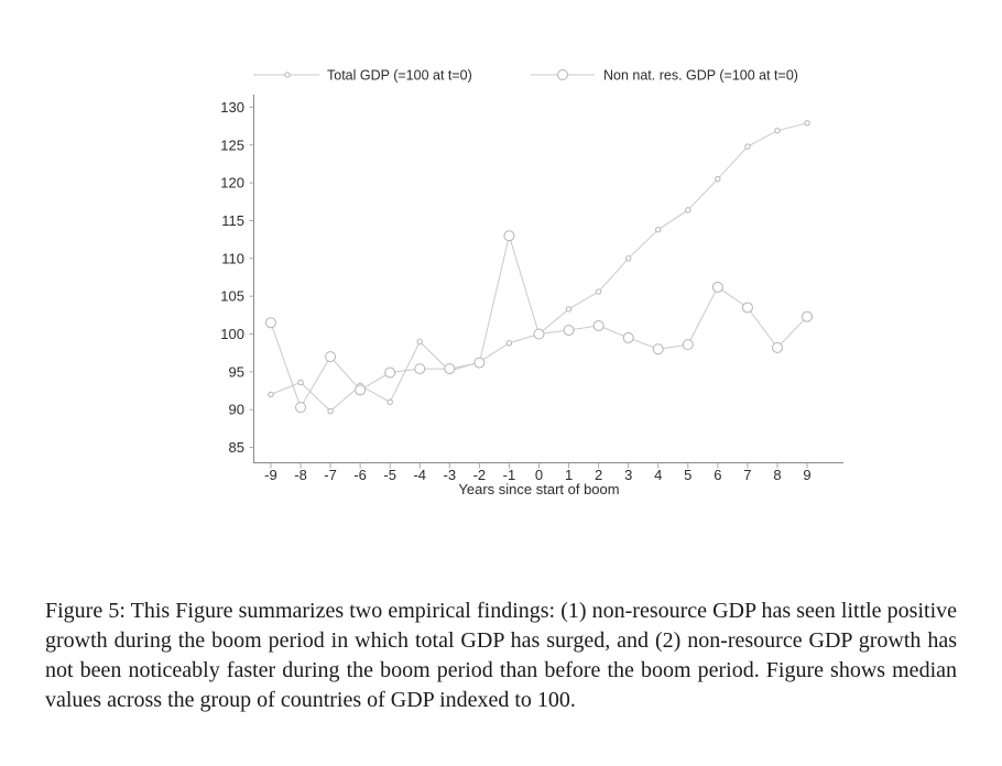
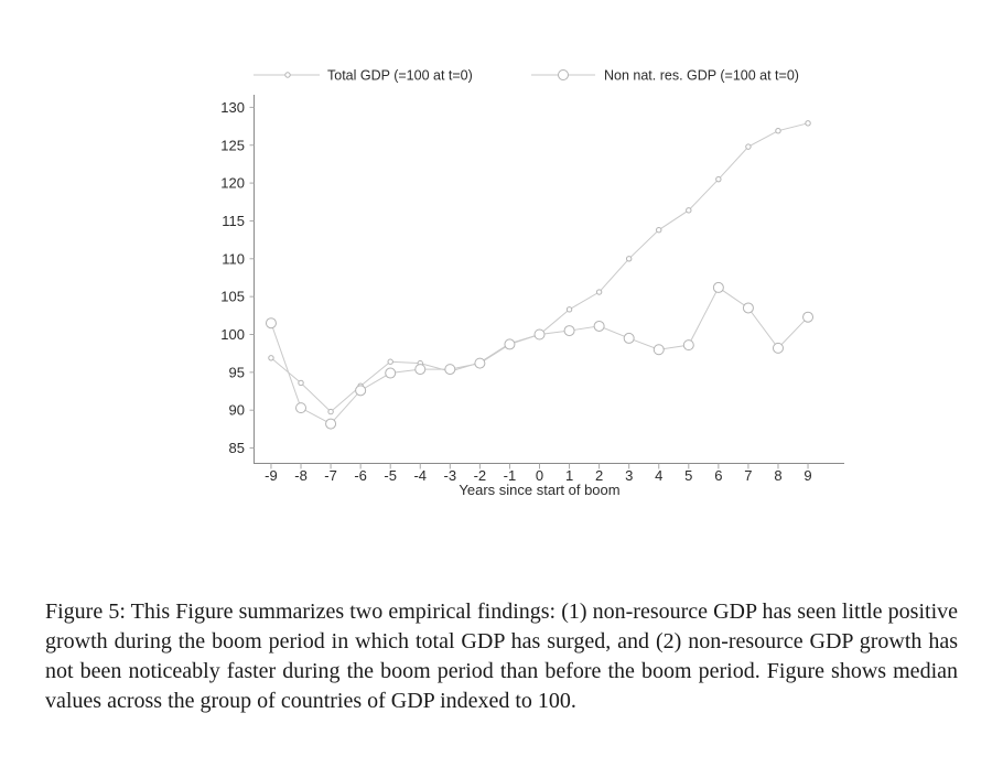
Total GDP (=100 at t=0)/-9: 92 -> 97
Non nat. res. GDP (=100 at t=0)/-7: 97 -> 88
Total GDP (=100 at t=0)/-5: 91 -> 96
Total GDP (=100 at t=0)/-4: 99 -> 96
Non nat. res. GDP (=100 at t=0)/-1: 113 -> 99
